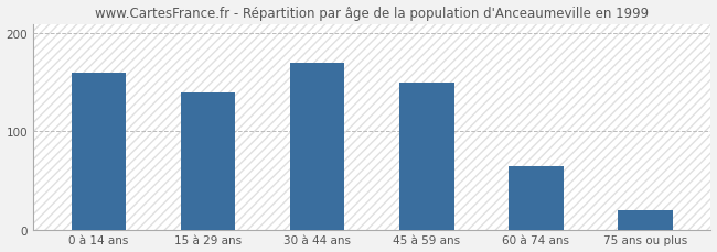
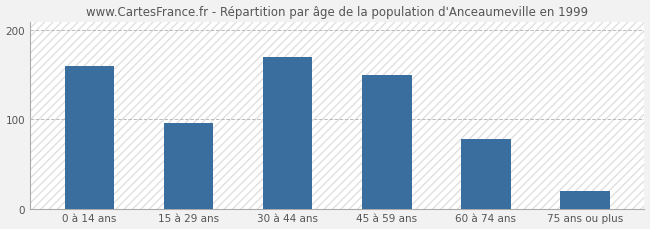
15 à 29 ans: 140 -> 96
60 à 74 ans: 65 -> 78
